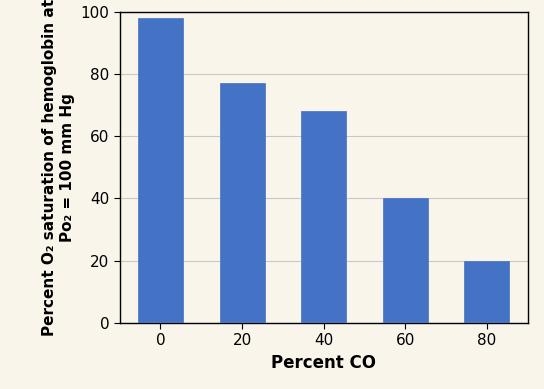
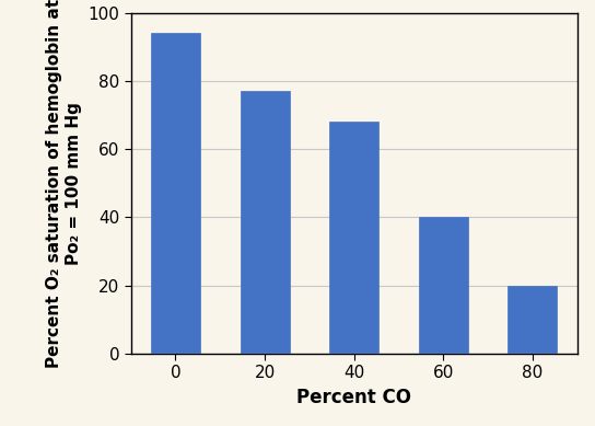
0: 98 -> 94
